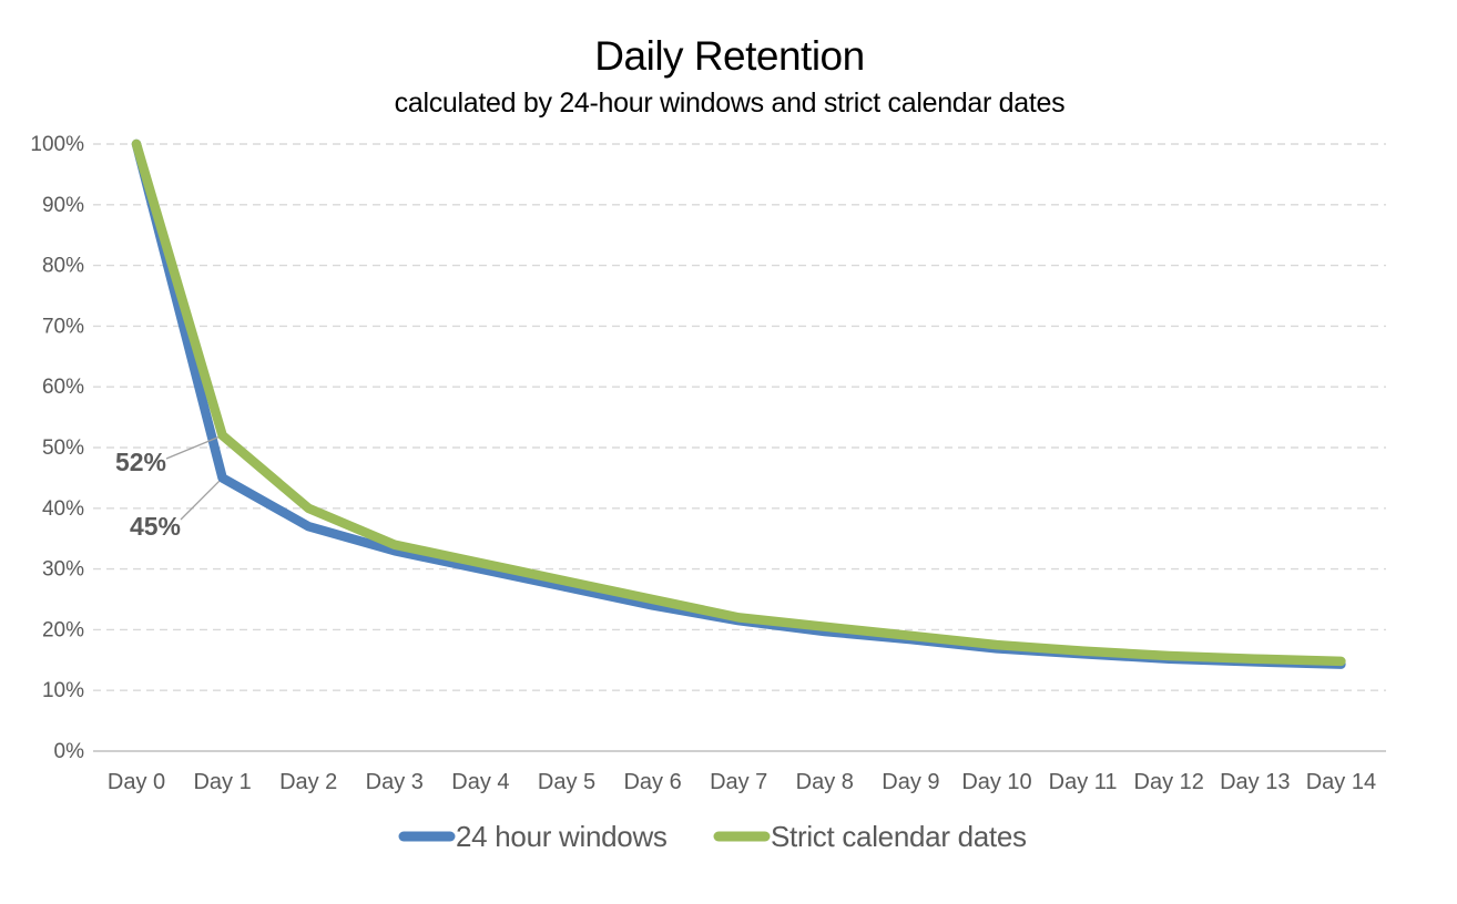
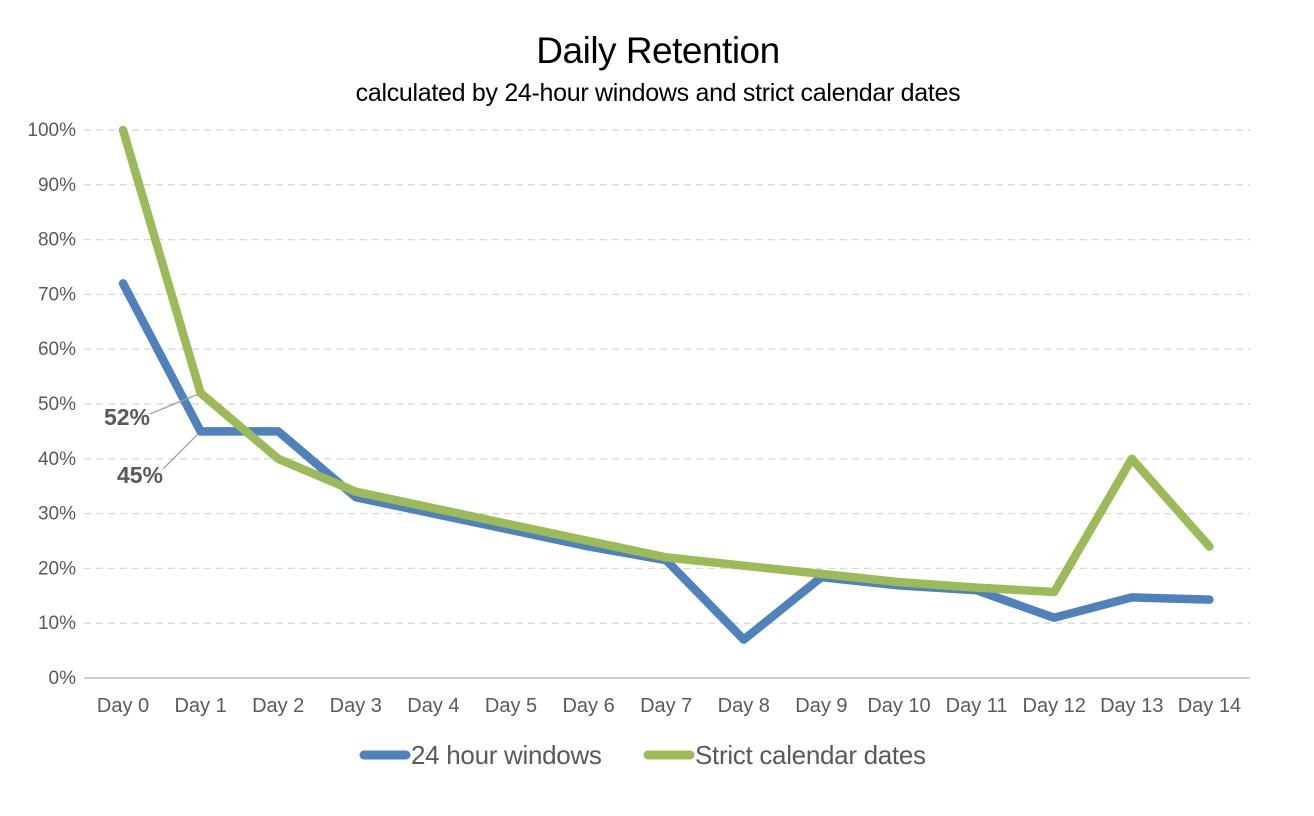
24 hour windows/Day 0: 100% -> 72%
24 hour windows/Day 2: 37% -> 45%
24 hour windows/Day 8: 20% -> 7%
24 hour windows/Day 12: 15% -> 11%
Strict calendar dates/Day 13: 15% -> 40%
Strict calendar dates/Day 14: 15% -> 24%
